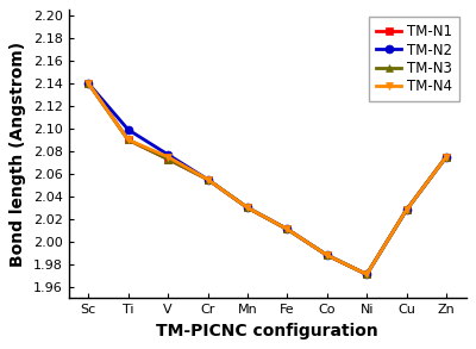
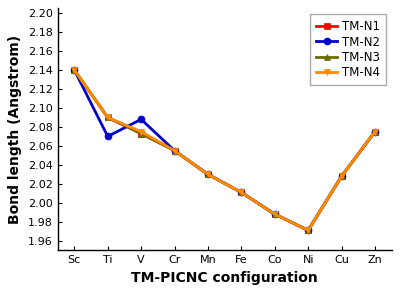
TM-N2/Ti: 2.099 -> 2.070
TM-N2/V: 2.077 -> 2.088
